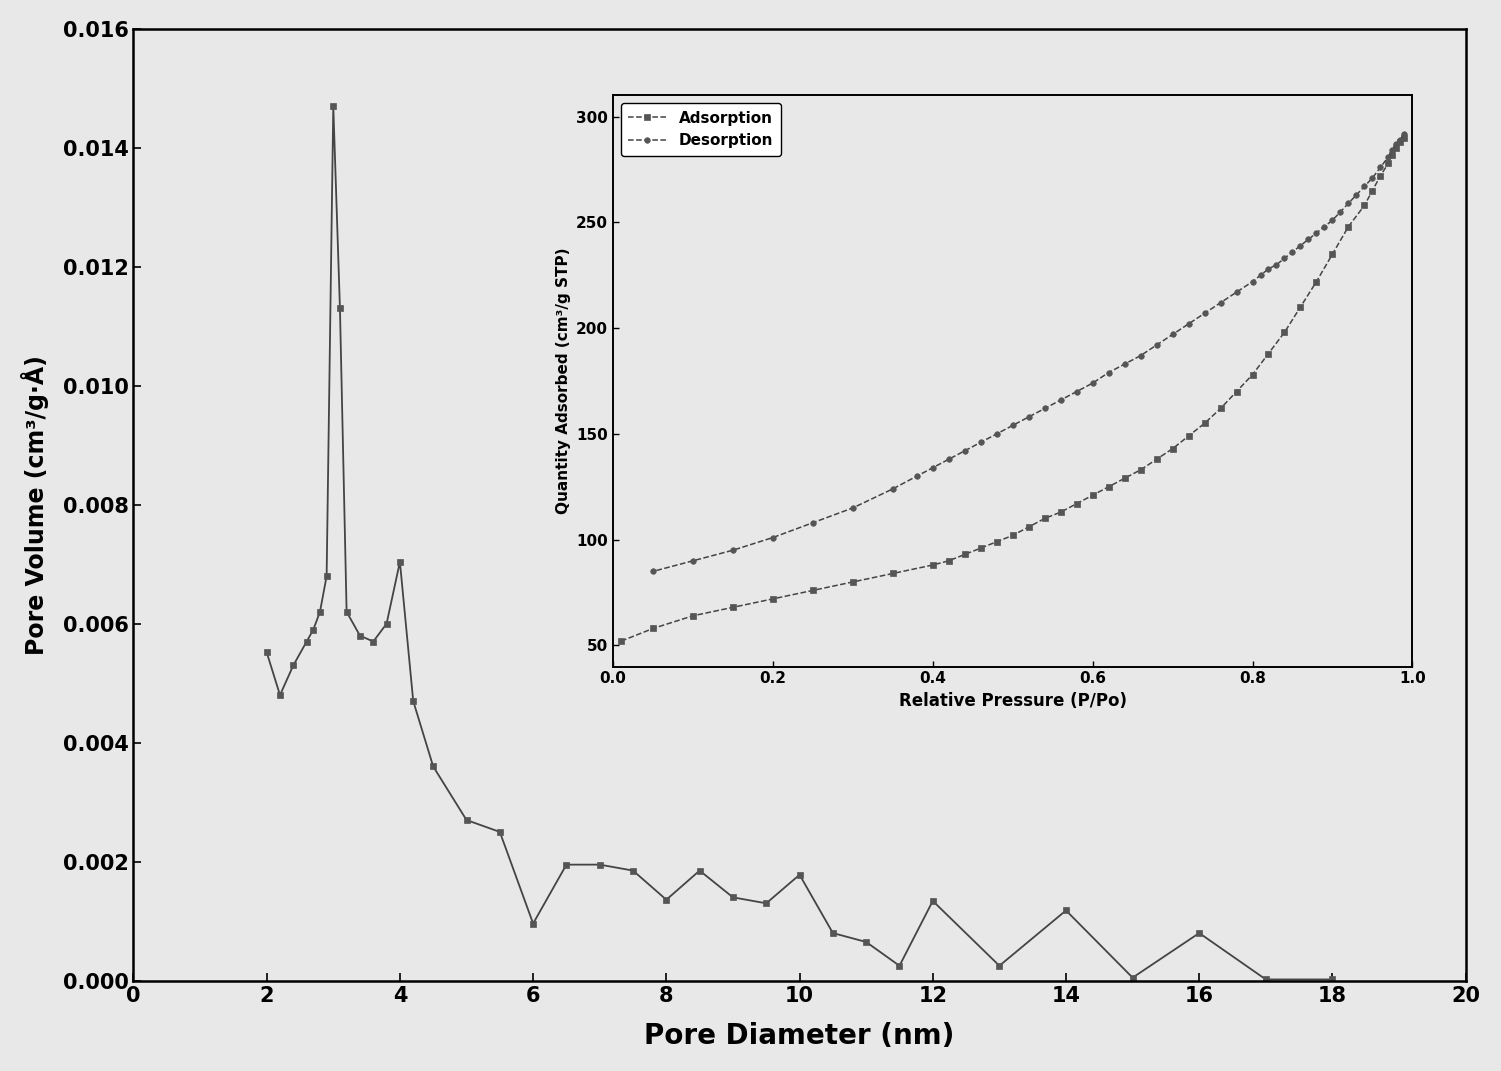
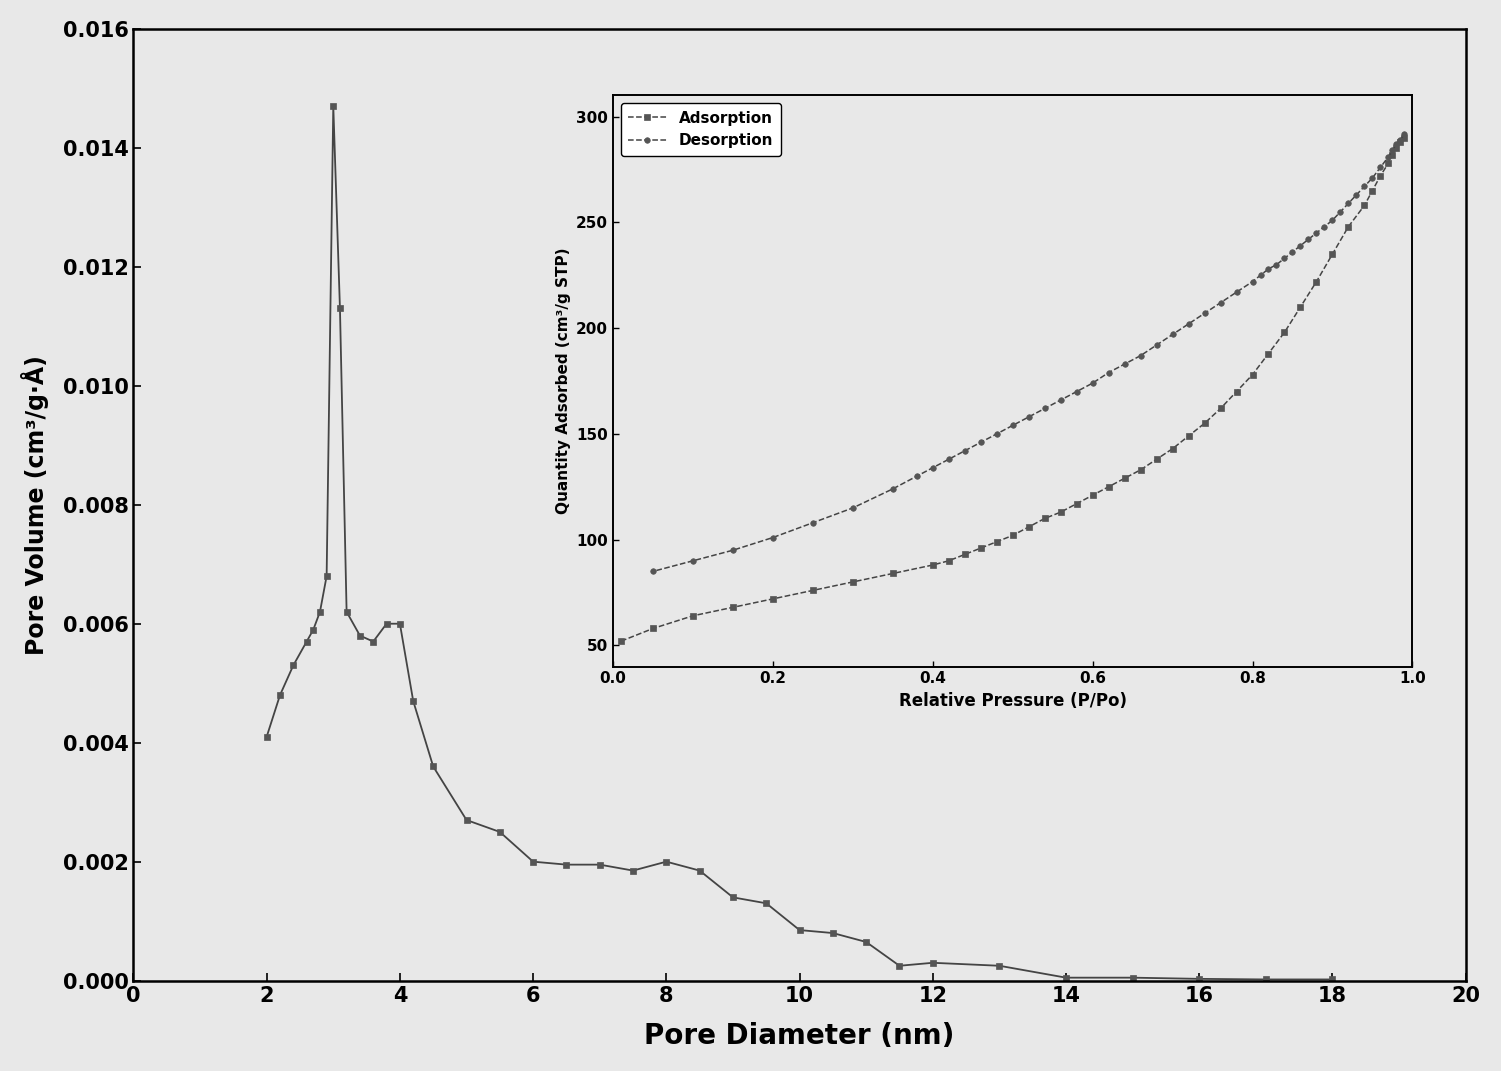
2: 0.00552 -> 0.00410
4: 0.00704 -> 0.00600
6: 0.00096 -> 0.00200
8: 0.00136 -> 0.00200
10: 0.00178 -> 0.00085
12: 0.00134 -> 0.00030
14: 0.00118 -> 0.00005
16: 0.00080 -> 0.00003
